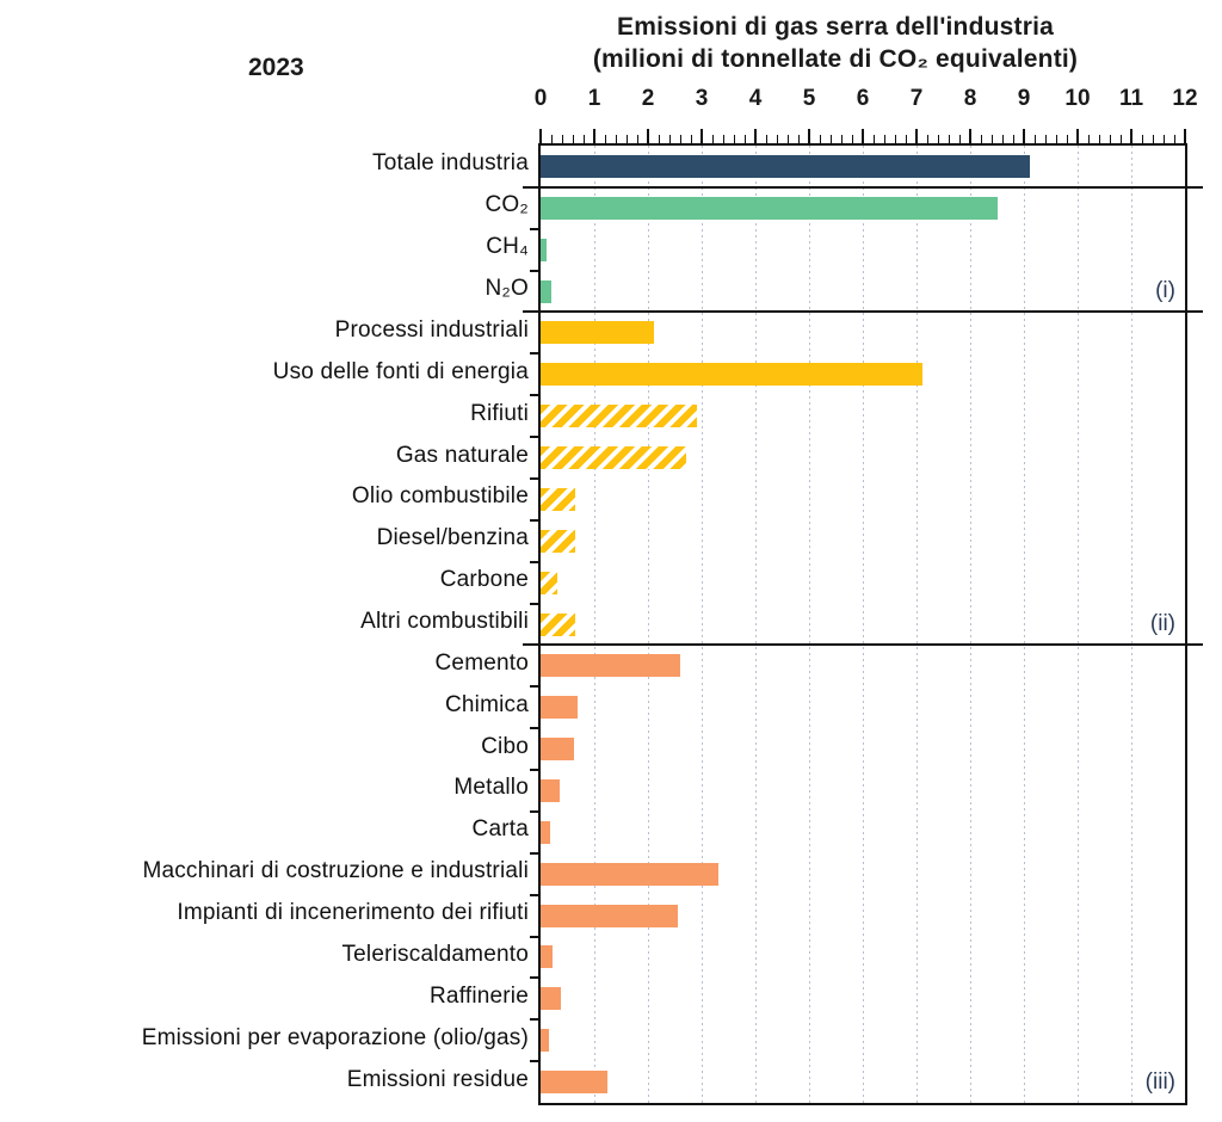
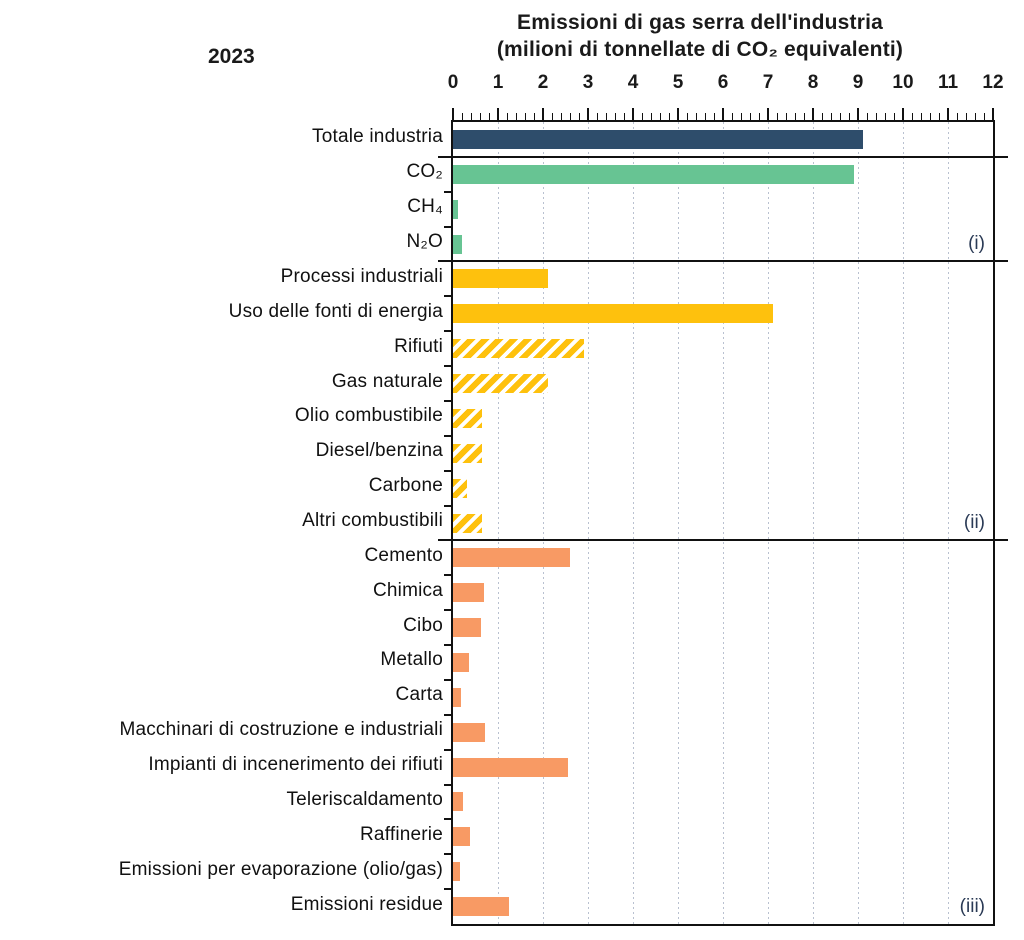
CO₂: 8.5 -> 8.9
Gas naturale: 2.7 -> 2.1
Macchinari di costruzione e industriali: 3.3 -> 0.7
